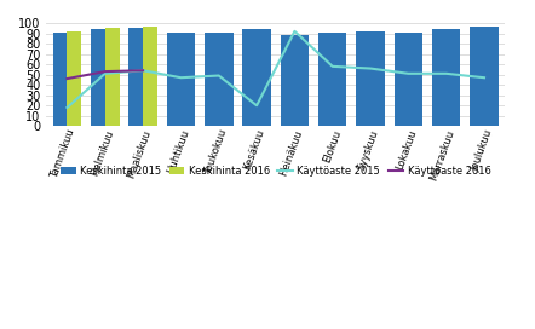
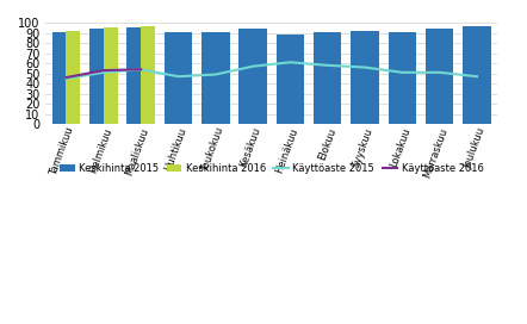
Käyttöaste 2015/Tammikuu: 18 -> 45
Käyttöaste 2015/Kesäkuu: 20 -> 57
Käyttöaste 2015/Heinäkuu: 92 -> 61
